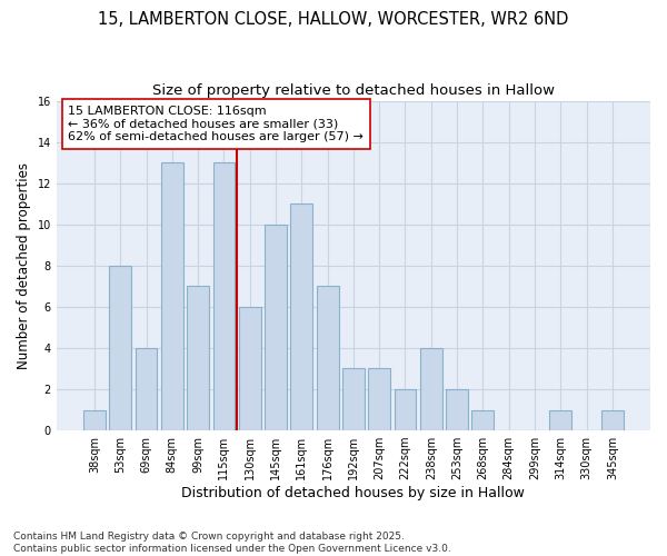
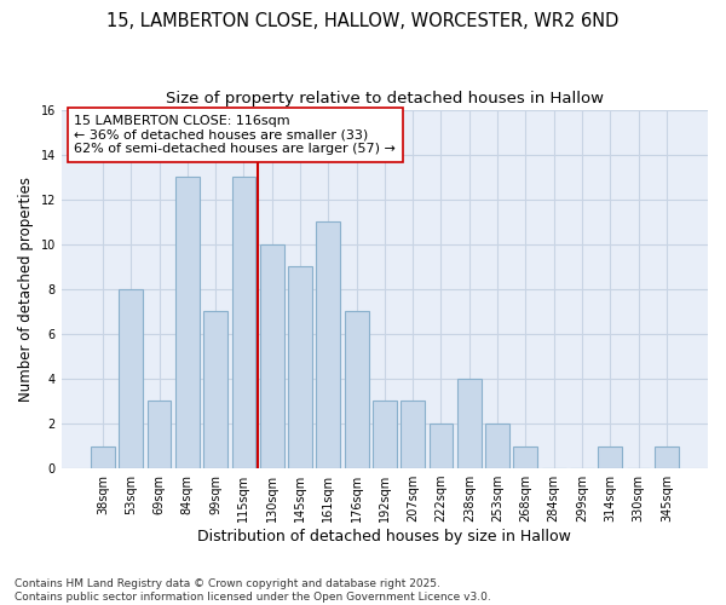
69sqm: 4 -> 3
130sqm: 6 -> 10
145sqm: 10 -> 9
